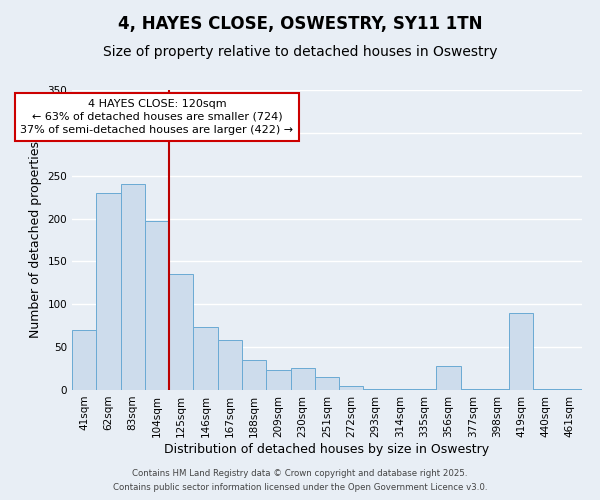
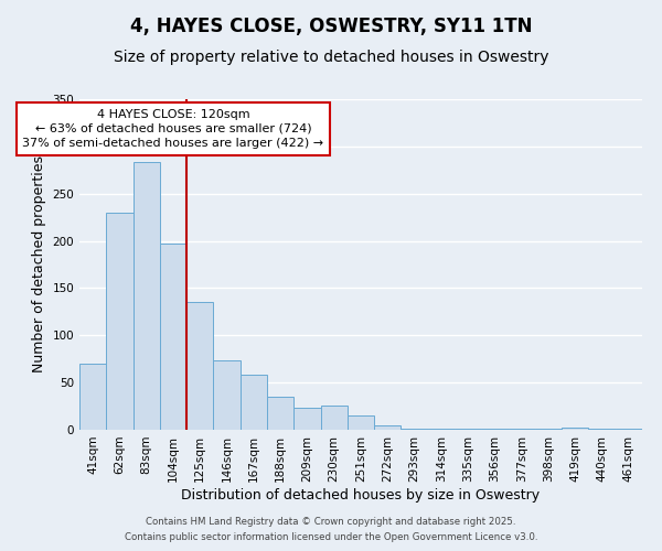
83sqm: 240 -> 283
356sqm: 28 -> 1
419sqm: 90 -> 2
